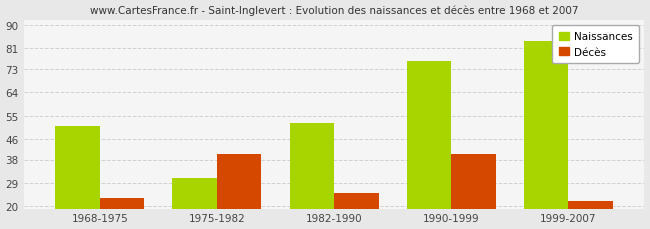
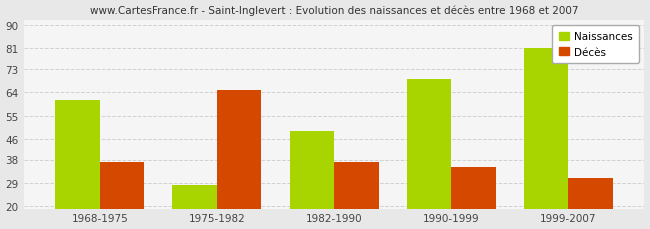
Naissances/1968-1975: 51 -> 61
Décès/1968-1975: 23 -> 37
Naissances/1975-1982: 31 -> 28
Décès/1975-1982: 40 -> 65
Naissances/1982-1990: 52 -> 49
Décès/1982-1990: 25 -> 37
Naissances/1990-1999: 76 -> 69
Décès/1990-1999: 40 -> 35
Naissances/1999-2007: 84 -> 81
Décès/1999-2007: 22 -> 31
